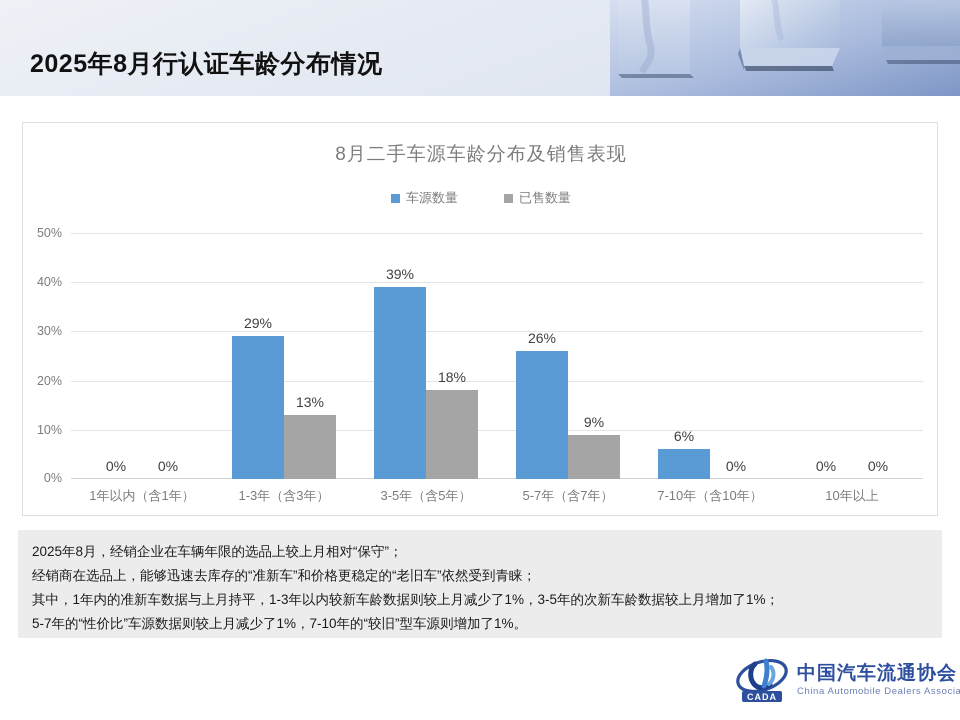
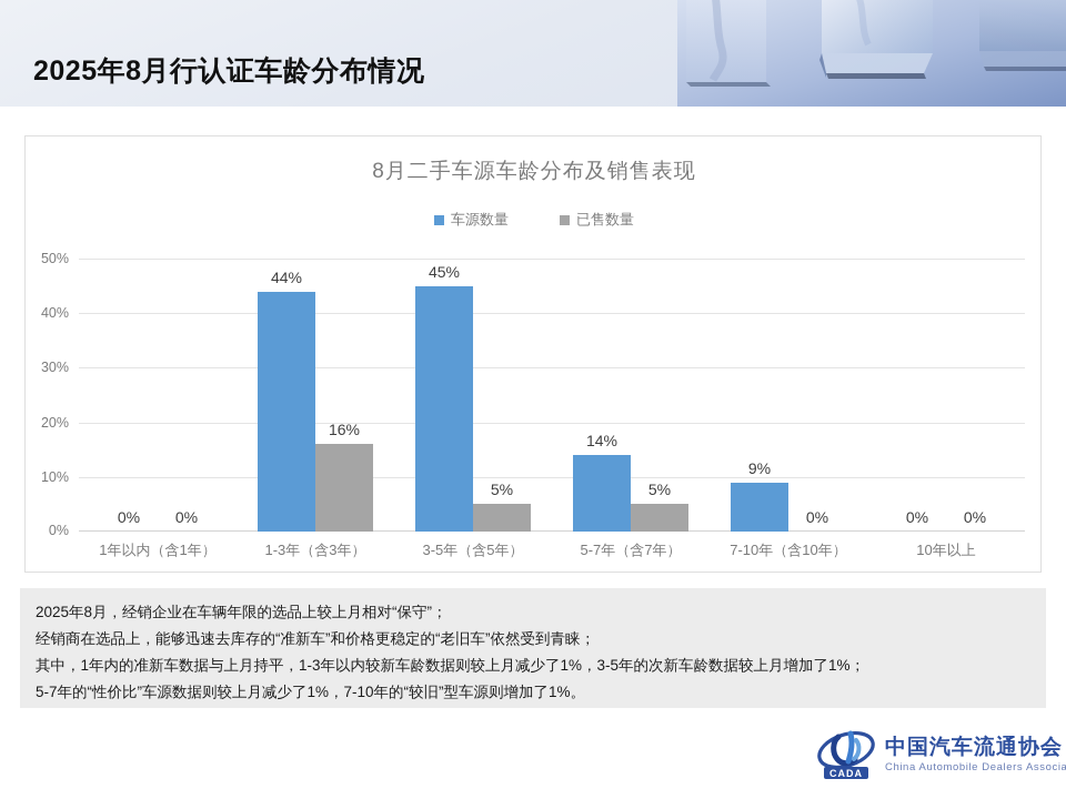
车源数量/1-3年（含3年）: 29% -> 44%
已售数量/1-3年（含3年）: 13% -> 16%
车源数量/3-5年（含5年）: 39% -> 45%
已售数量/3-5年（含5年）: 18% -> 5%
车源数量/5-7年（含7年）: 26% -> 14%
已售数量/5-7年（含7年）: 9% -> 5%
车源数量/7-10年（含10年）: 6% -> 9%
